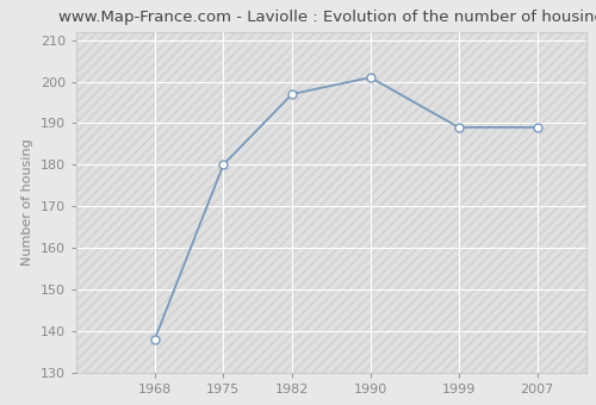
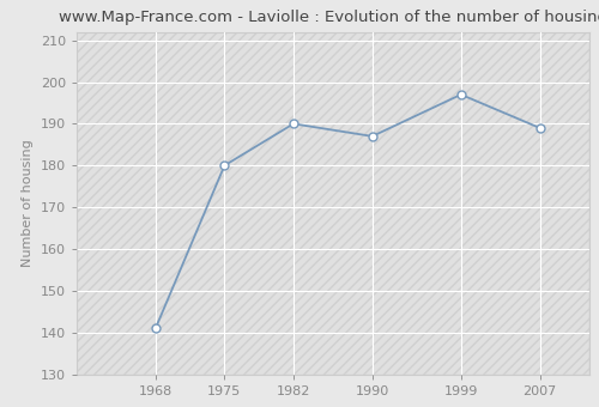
1968: 138 -> 141
1982: 197 -> 190
1990: 201 -> 187
1999: 189 -> 197
